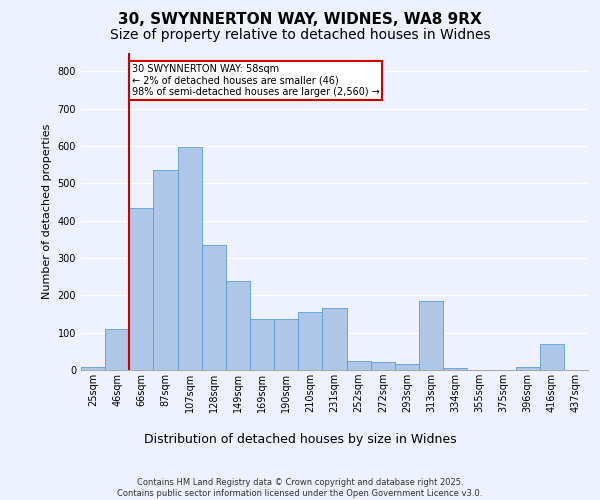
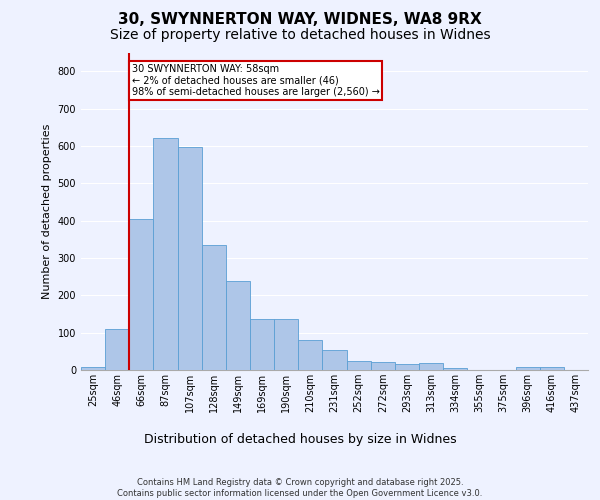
66sqm: 435 -> 405
87sqm: 535 -> 620
210sqm: 155 -> 80
231sqm: 165 -> 53
313sqm: 185 -> 18
416sqm: 70 -> 9
